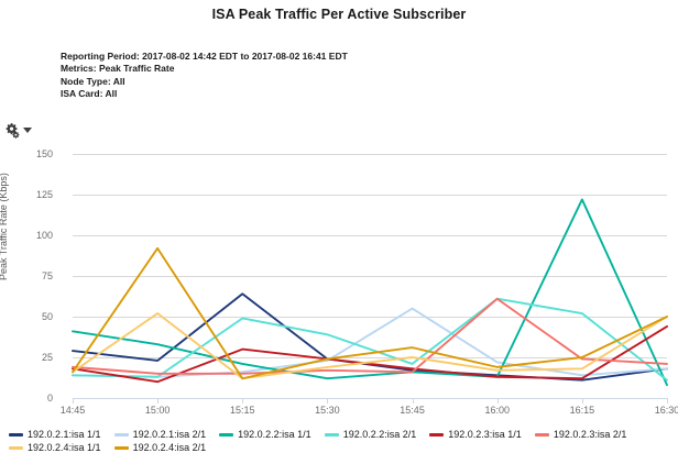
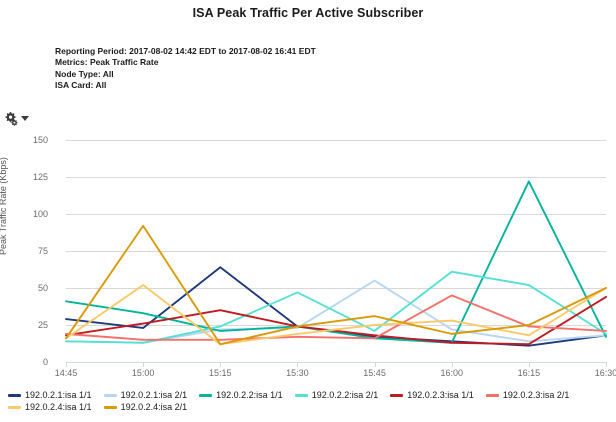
192.0.2.3:isa 1/1/15:00: 10 -> 26
192.0.2.1:isa 2/1/15:15: 16 -> 22
192.0.2.2:isa 2/1/15:15: 49 -> 24
192.0.2.3:isa 1/1/15:15: 30 -> 35
192.0.2.2:isa 1/1/15:30: 12 -> 24
192.0.2.2:isa 2/1/15:30: 39 -> 47
192.0.2.3:isa 2/1/16:00: 61 -> 45
192.0.2.4:isa 1/1/16:00: 17 -> 28
192.0.2.2:isa 1/1/16:30: 8 -> 17
192.0.2.2:isa 2/1/16:30: 11 -> 19
